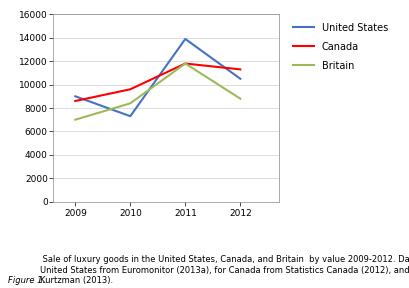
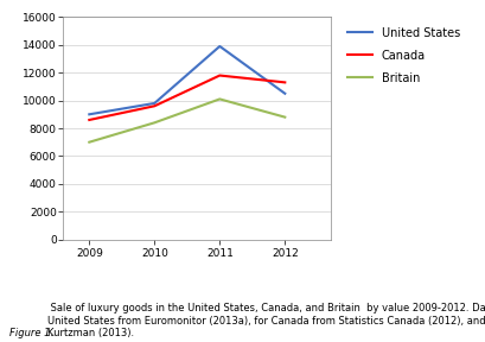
United States/2010: 7300 -> 9800
Britain/2011: 11800 -> 10100
